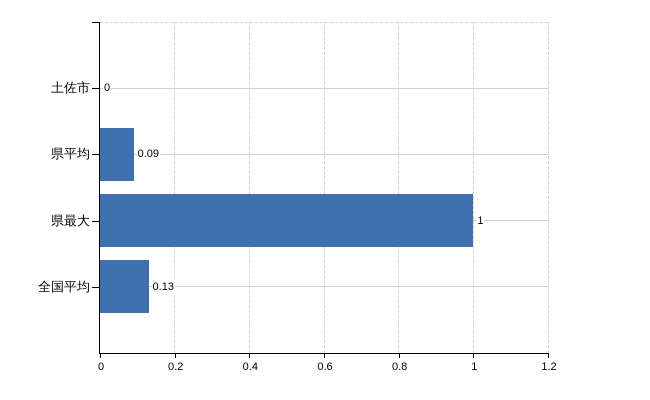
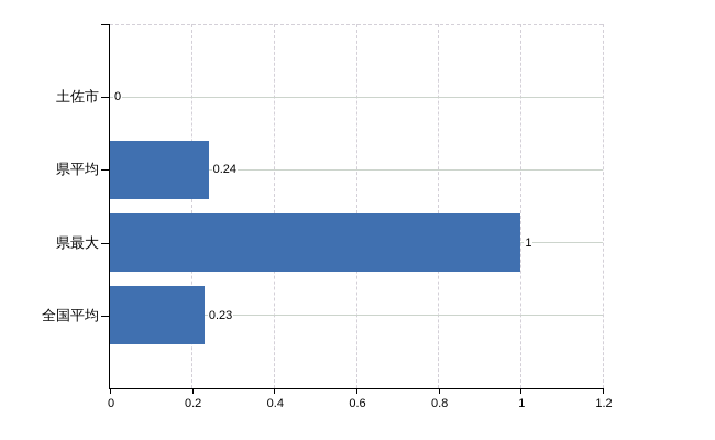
県平均: 0.09 -> 0.24
全国平均: 0.13 -> 0.23
